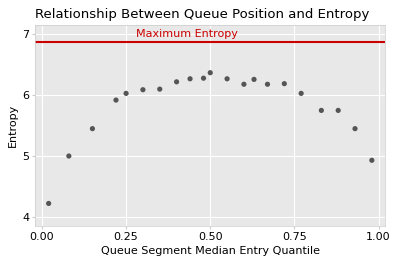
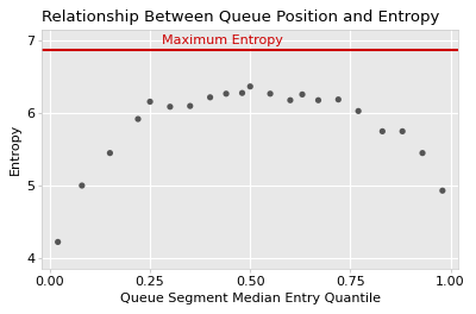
0.25: 6.03 -> 6.16
